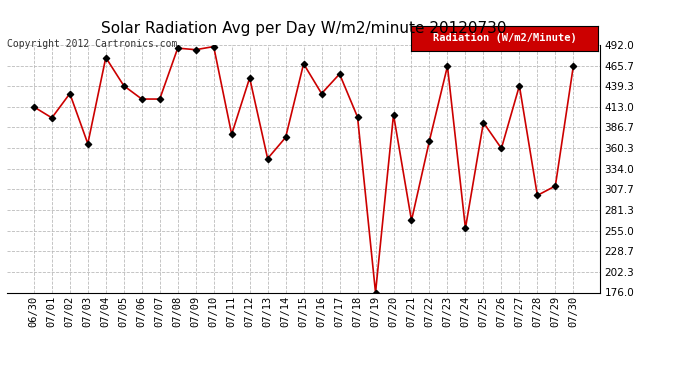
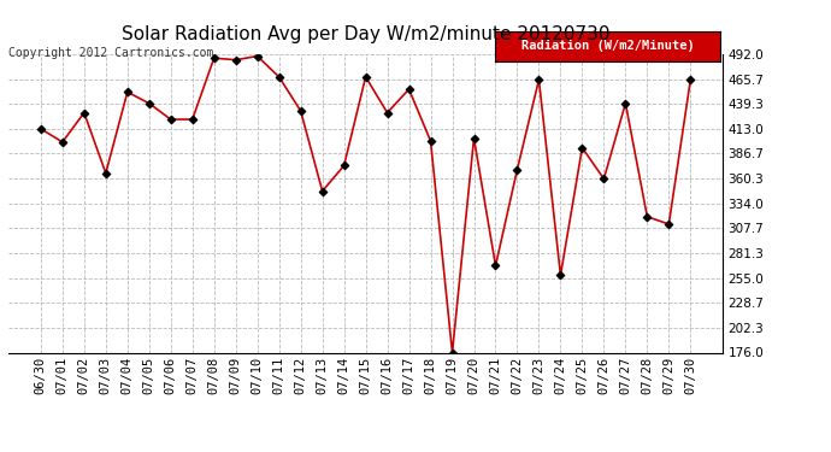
07/04: 476 -> 452
07/11: 378 -> 468
07/12: 450 -> 432
07/28: 300 -> 320
